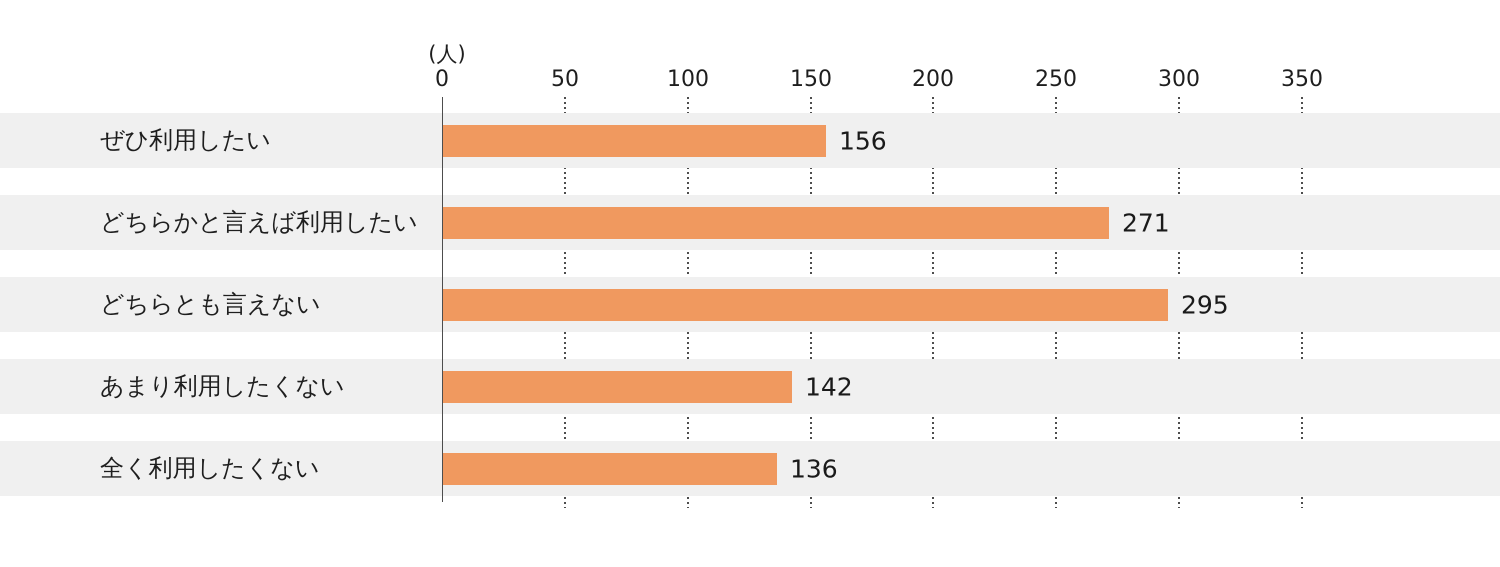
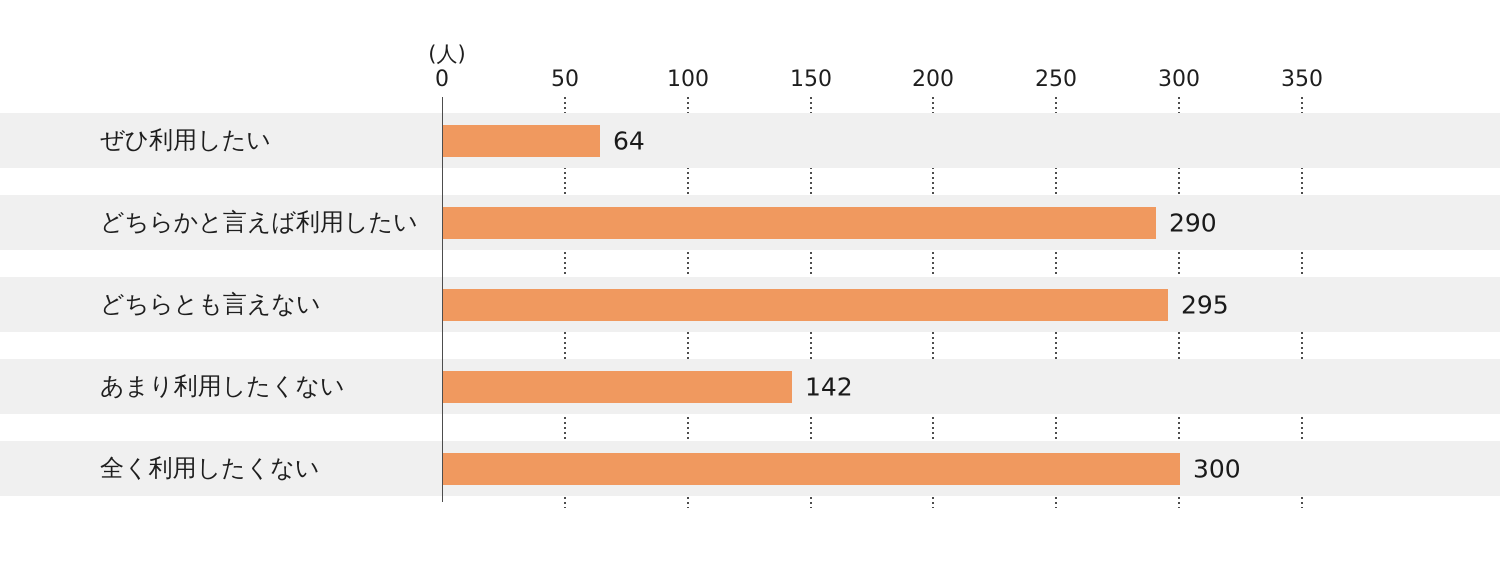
ぜひ利用したい: 156 -> 64
どちらかと言えば利用したい: 271 -> 290
全く利用したくない: 136 -> 300
